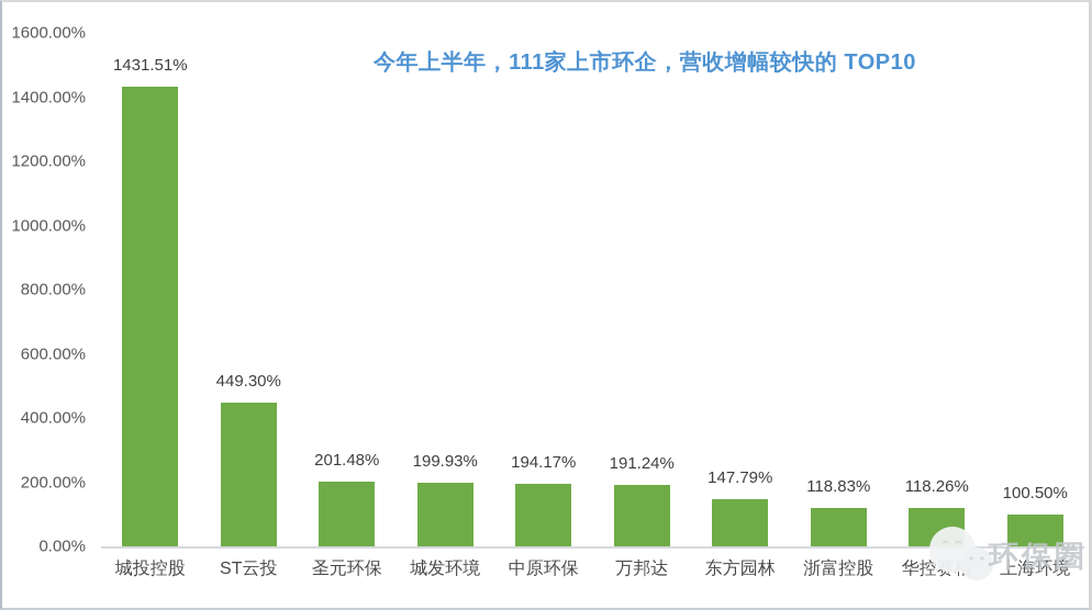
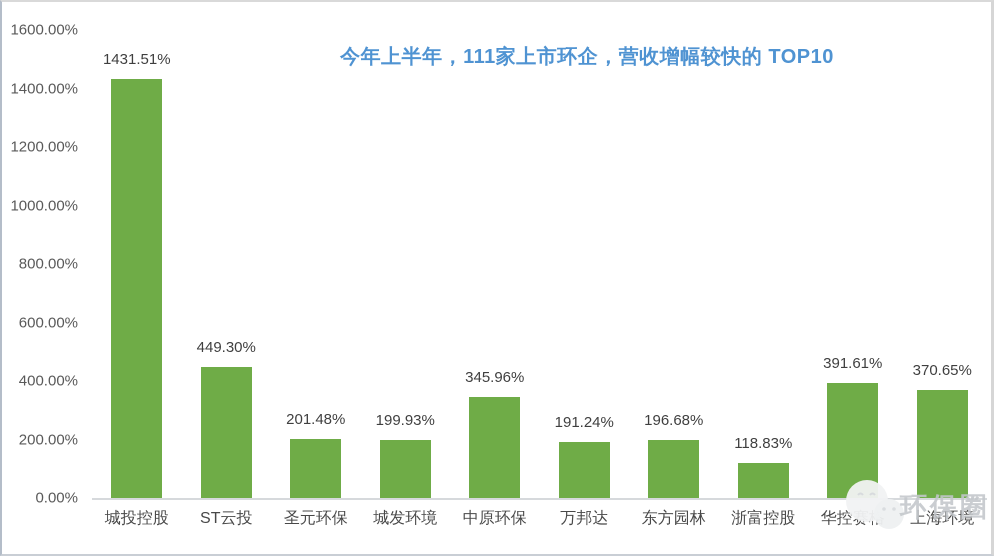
中原环保: 194.17% -> 345.96%
东方园林: 147.79% -> 196.68%
华控赛格: 118.26% -> 391.61%
上海环境: 100.50% -> 370.65%
